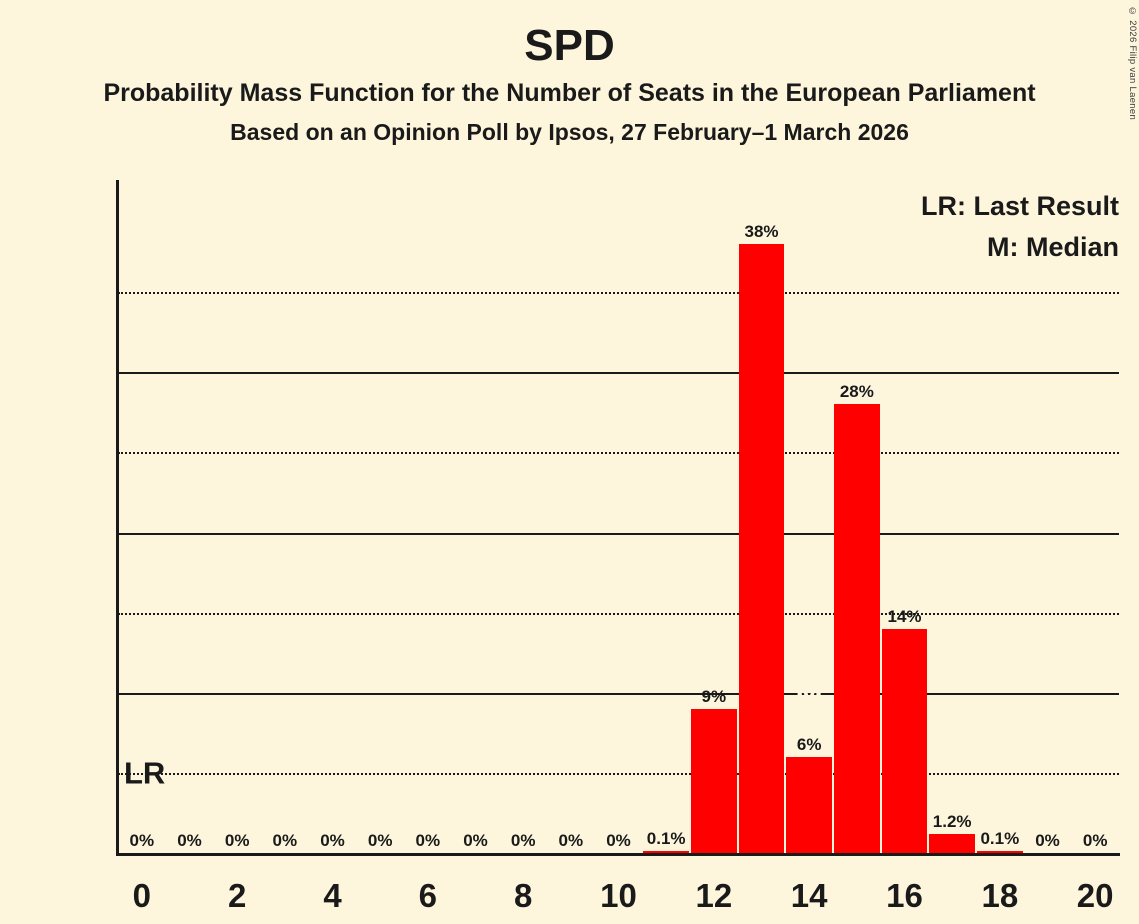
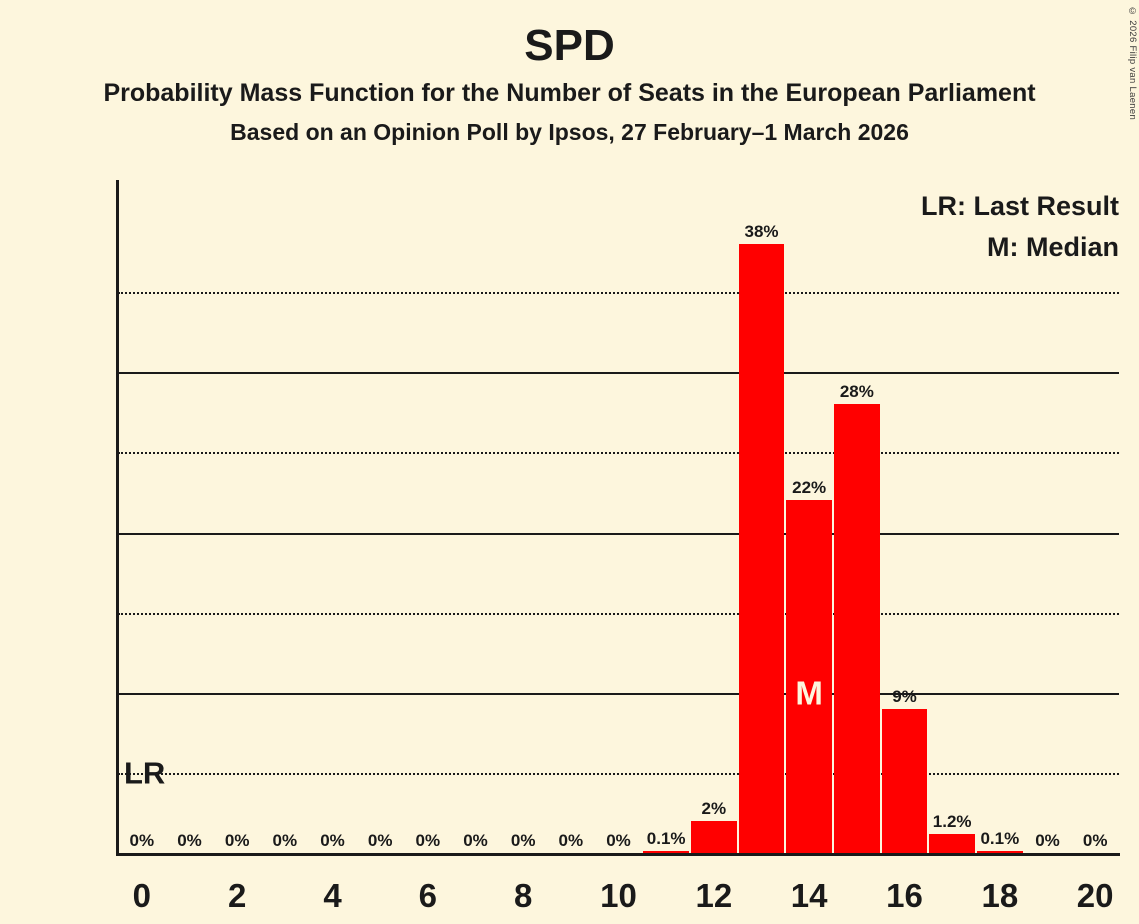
12: 9% -> 2%
14: 6% -> 22%
16: 14% -> 9%
